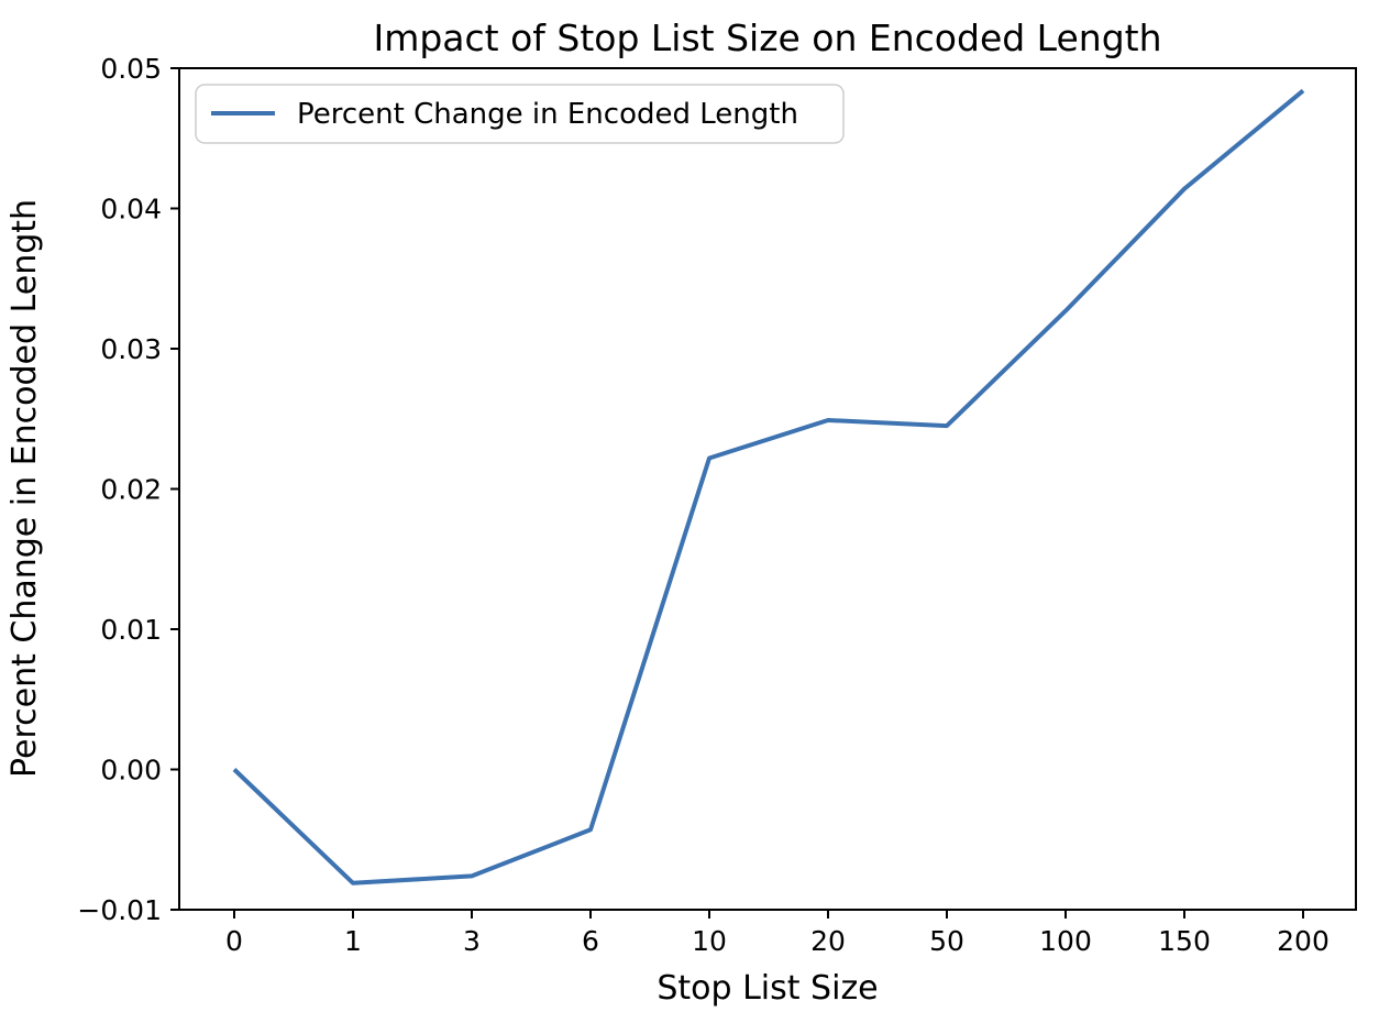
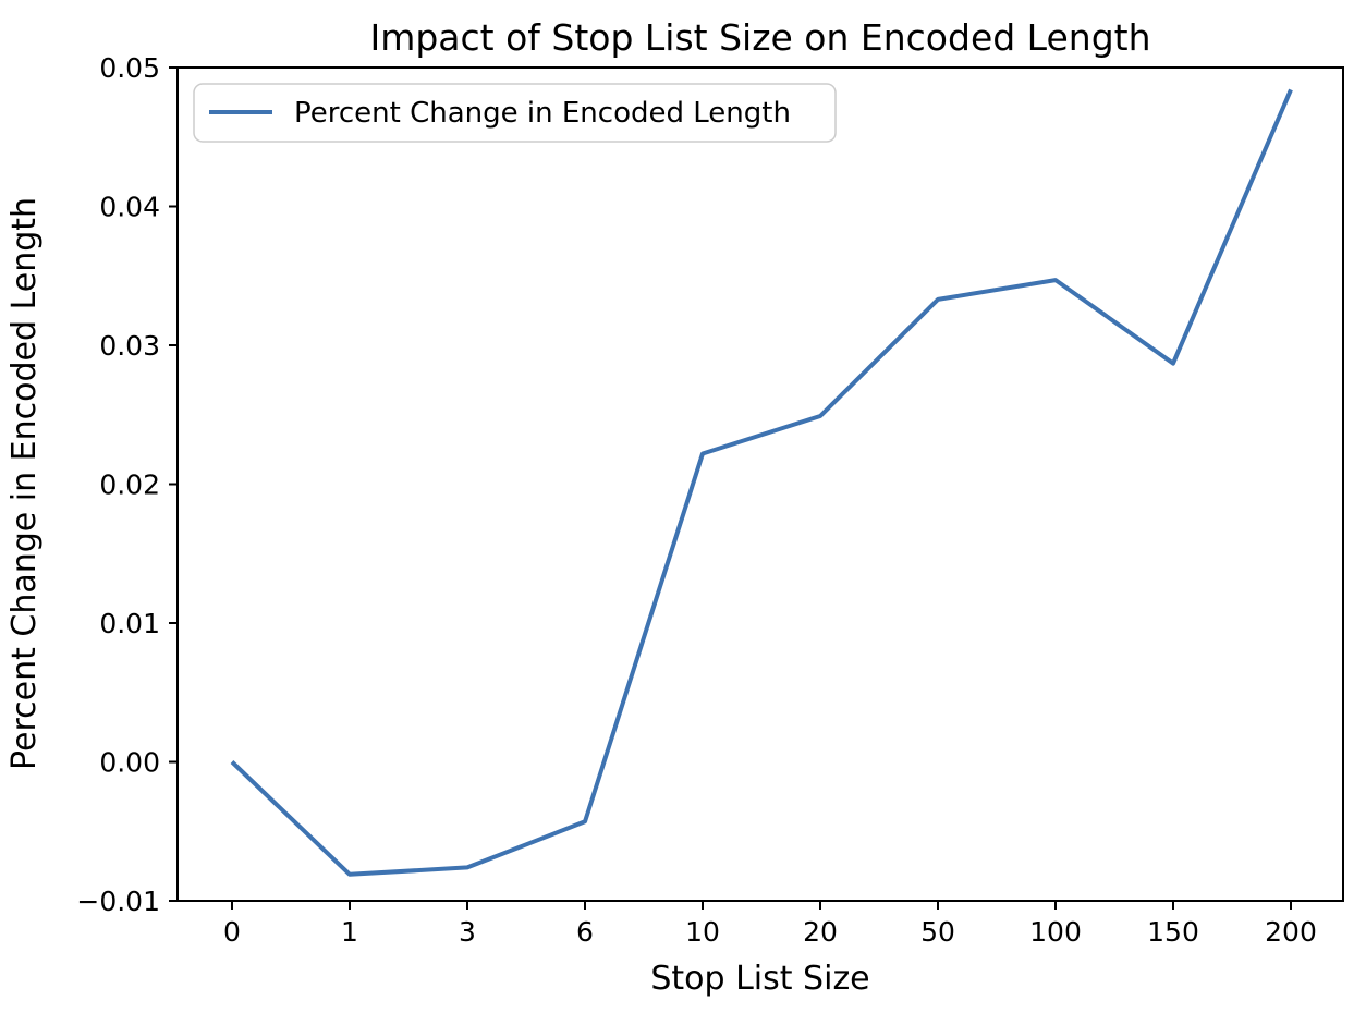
50: 0.0245 -> 0.0333
100: 0.0327 -> 0.0347
150: 0.0414 -> 0.0287
